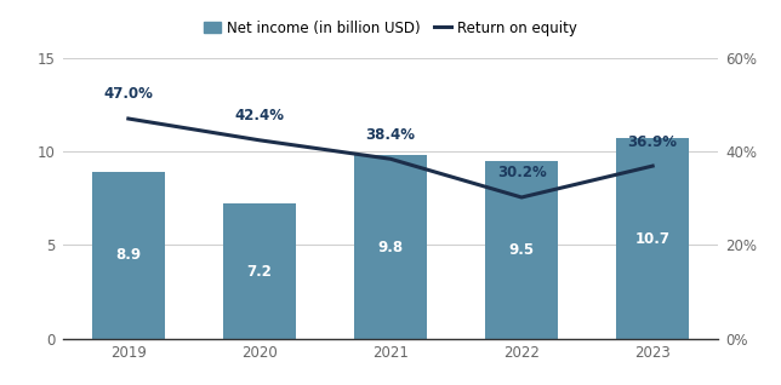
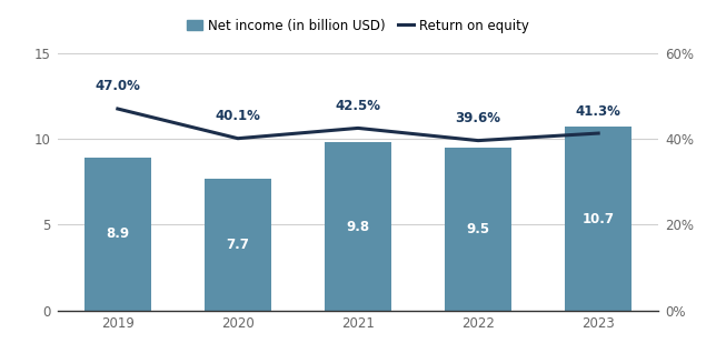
Net income (in billion USD)/2020: 7.2 -> 7.7
Return on equity/2020: 42.4% -> 40.1%
Return on equity/2021: 38.4% -> 42.5%
Return on equity/2022: 30.2% -> 39.6%
Return on equity/2023: 36.9% -> 41.3%
